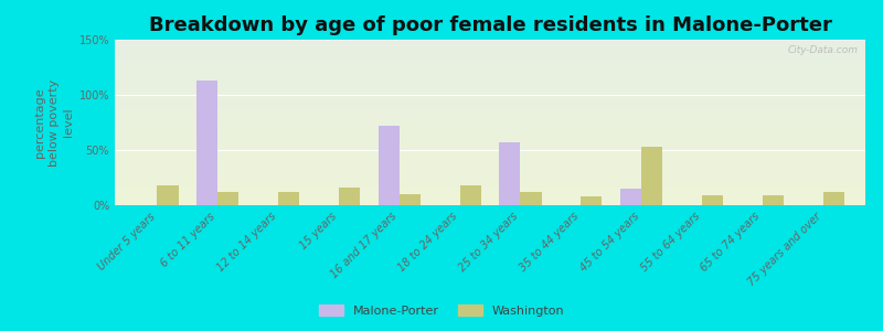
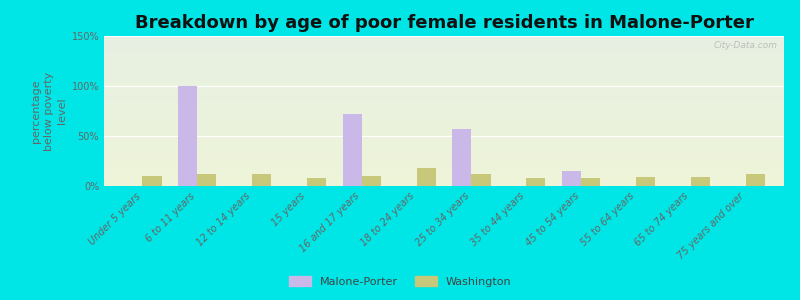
Washington/Under 5 years: 18% -> 10%
Malone-Porter/6 to 11 years: 113% -> 100%
Washington/15 years: 16% -> 8%
Washington/45 to 54 years: 53% -> 8%
